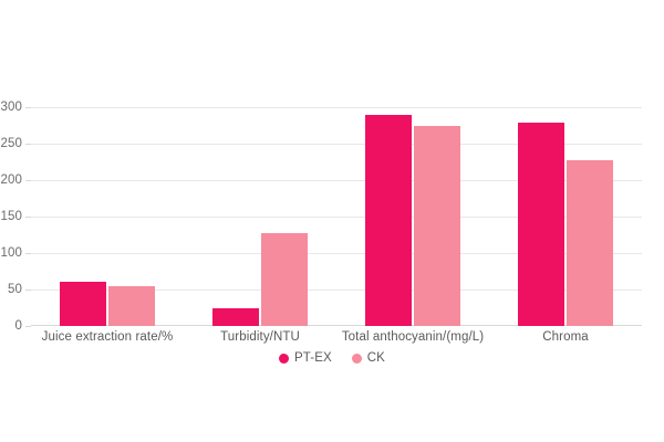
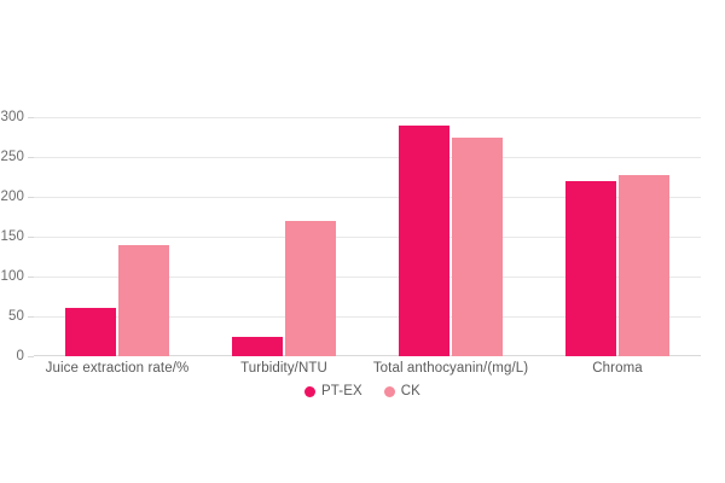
CK/Juice extraction rate/%: 50 -> 140
CK/Turbidity/NTU: 130 -> 170
PT-EX/Chroma: 280 -> 220
